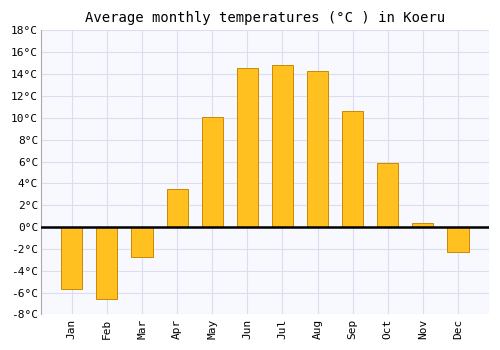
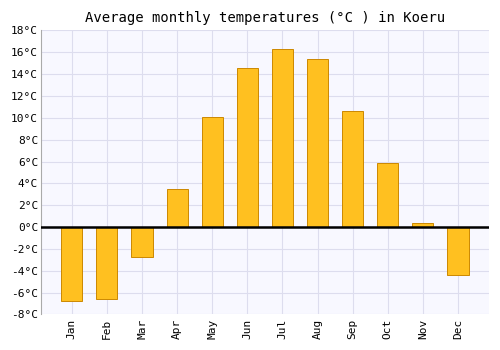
Jan: -5.7°C -> -6.8°C
Jul: 14.8°C -> 16.3°C
Aug: 14.3°C -> 15.4°C
Dec: -2.3°C -> -4.4°C
